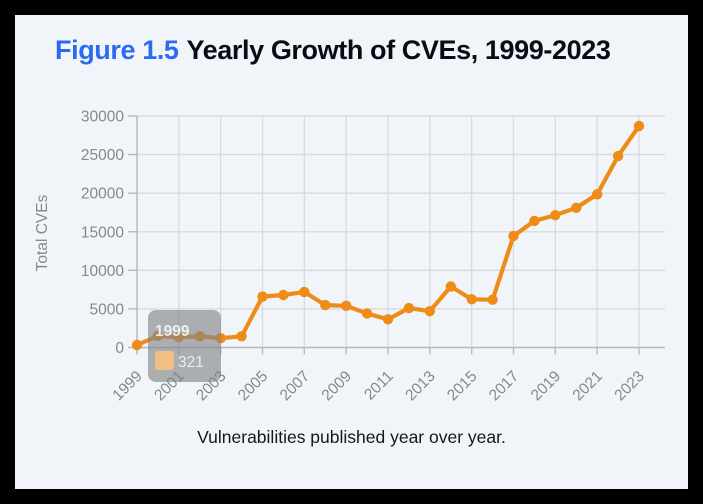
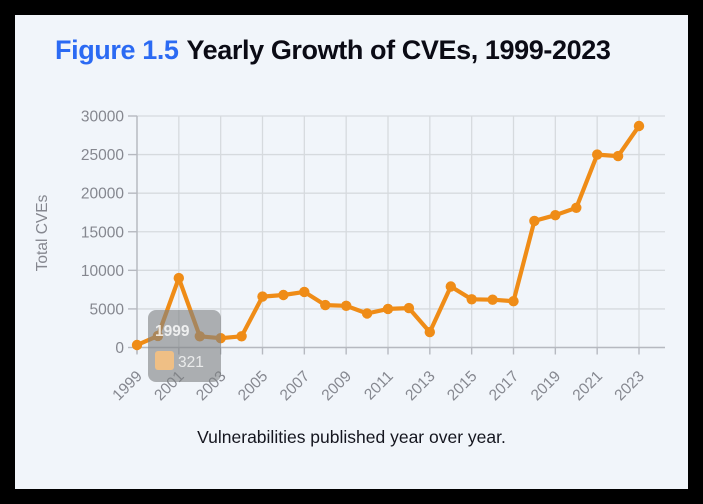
2001: 1000 -> 9000
2011: 4000 -> 5000
2013: 5000 -> 2000
2017: 14000 -> 6000
2021: 20000 -> 25000
